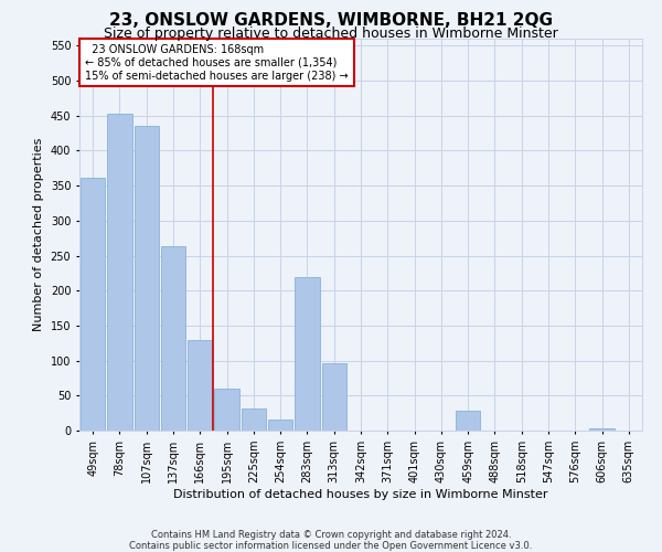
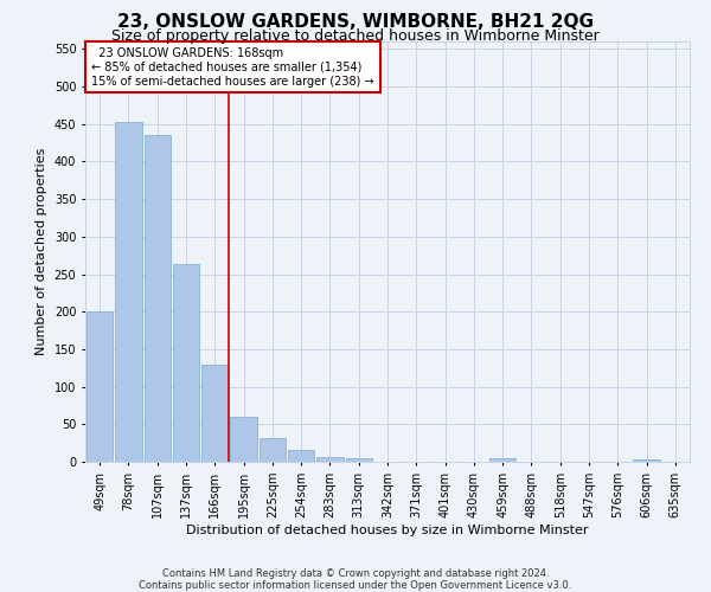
49sqm: 362 -> 200
283sqm: 220 -> 7
313sqm: 96 -> 5
459sqm: 28 -> 4
